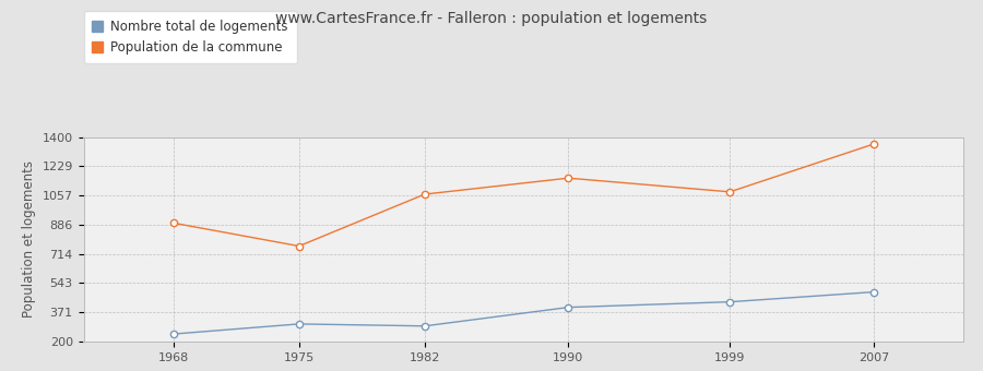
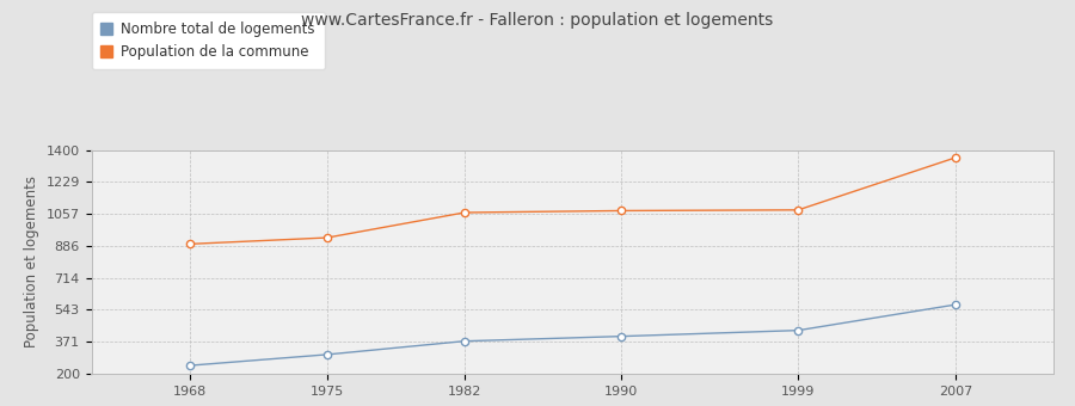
Population de la commune/1975: 760 -> 930
Nombre total de logements/1982: 290 -> 370
Population de la commune/1990: 1160 -> 1080
Nombre total de logements/2007: 490 -> 570
